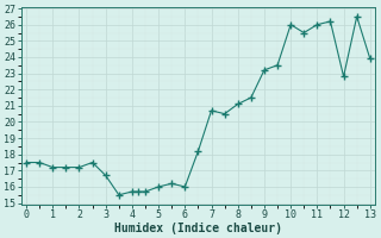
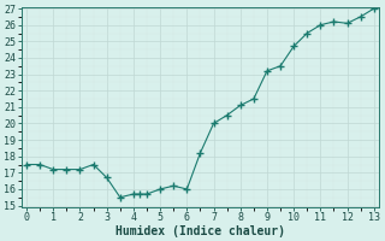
7: 20.7 -> 20.0
10: 26.0 -> 24.7
12: 22.8 -> 26.1
13: 23.9 -> 27.0
